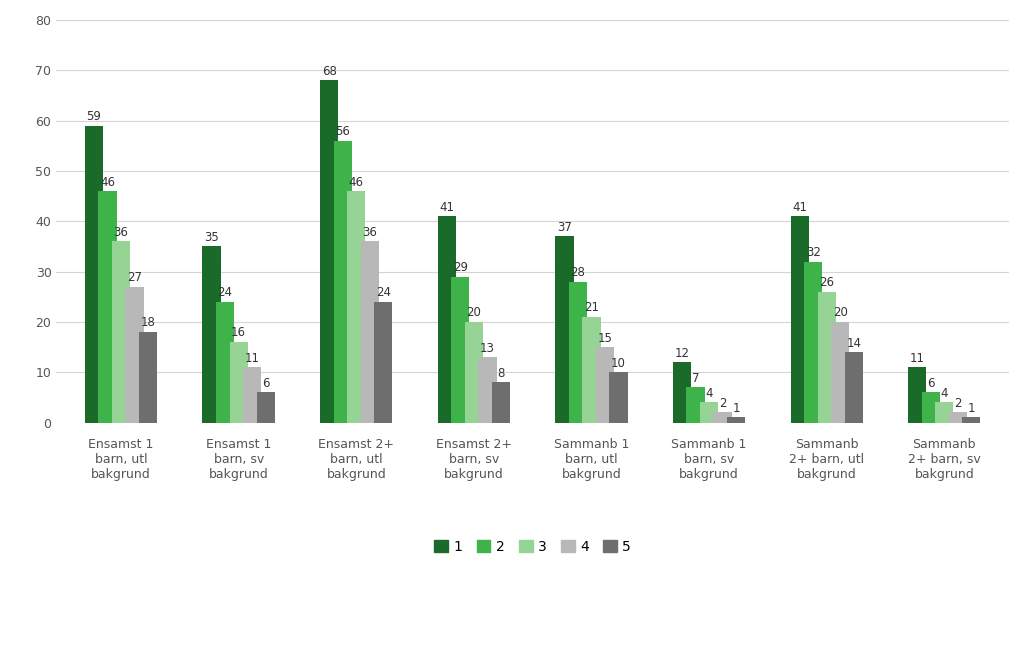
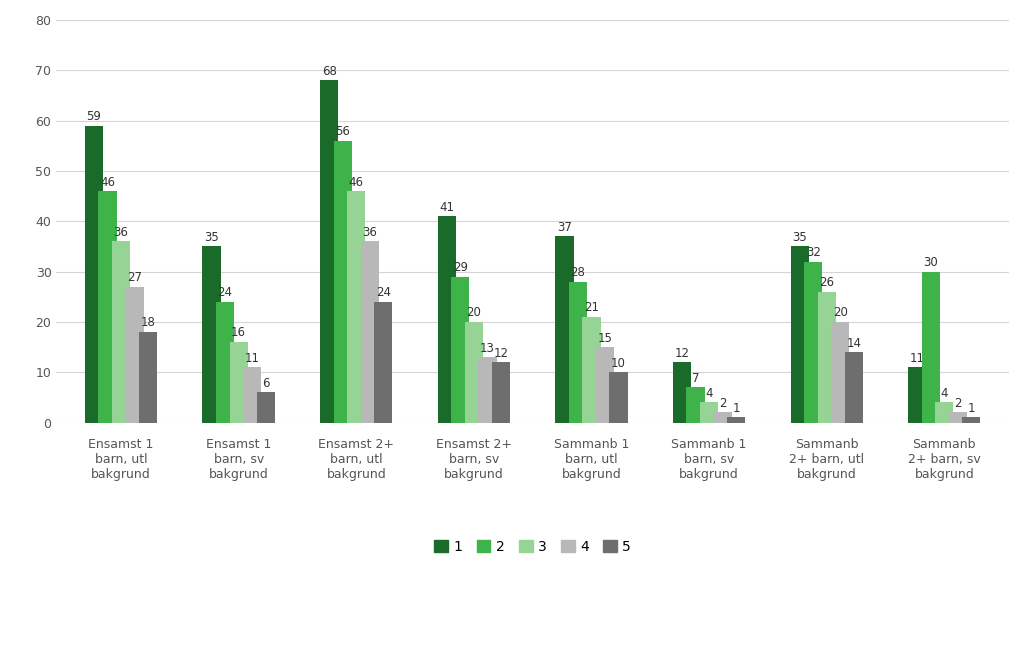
5/Ensamst 2+ barn, sv bakgrund: 8 -> 12
1/Sammanb 2+ barn, utl bakgrund: 41 -> 35
2/Sammanb 2+ barn, sv bakgrund: 6 -> 30
